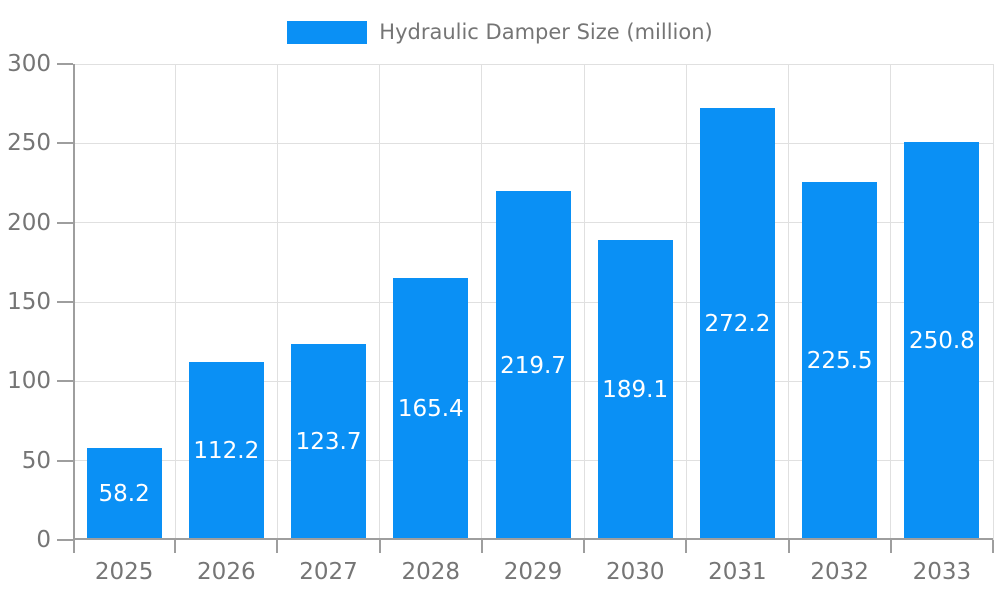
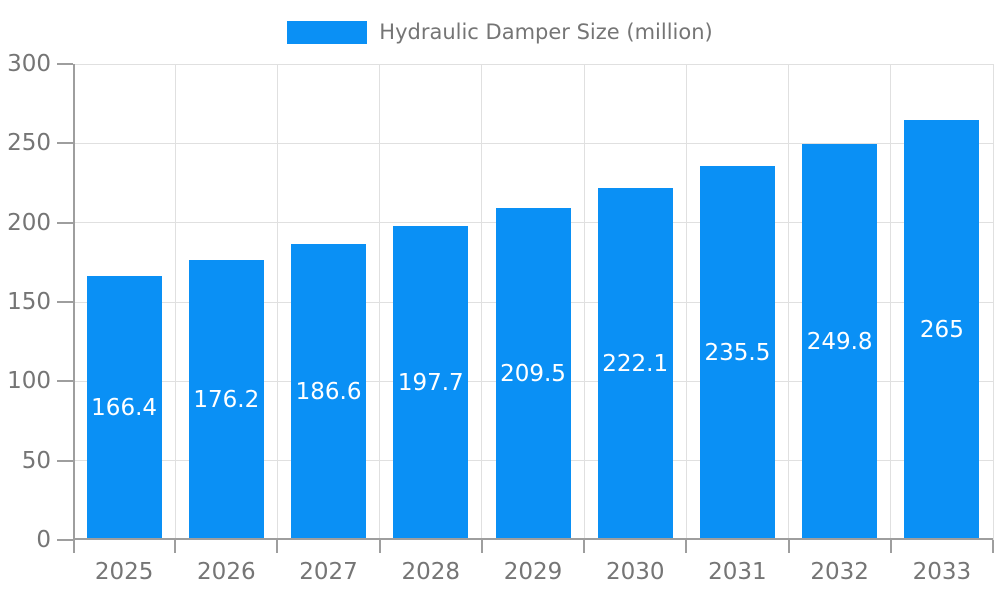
2025: 58.2 -> 166.4
2026: 112.2 -> 176.2
2027: 123.7 -> 186.6
2028: 165.4 -> 197.7
2029: 219.7 -> 209.5
2030: 189.1 -> 222.1
2031: 272.2 -> 235.5
2032: 225.5 -> 249.8
2033: 250.8 -> 265
